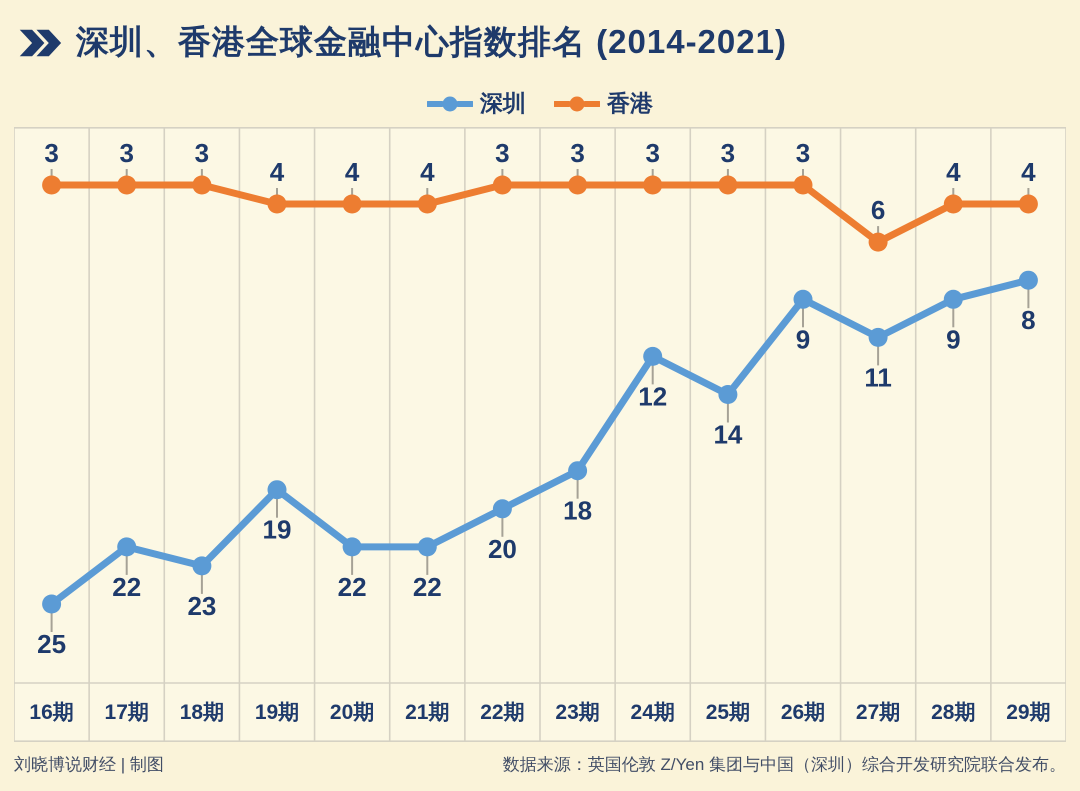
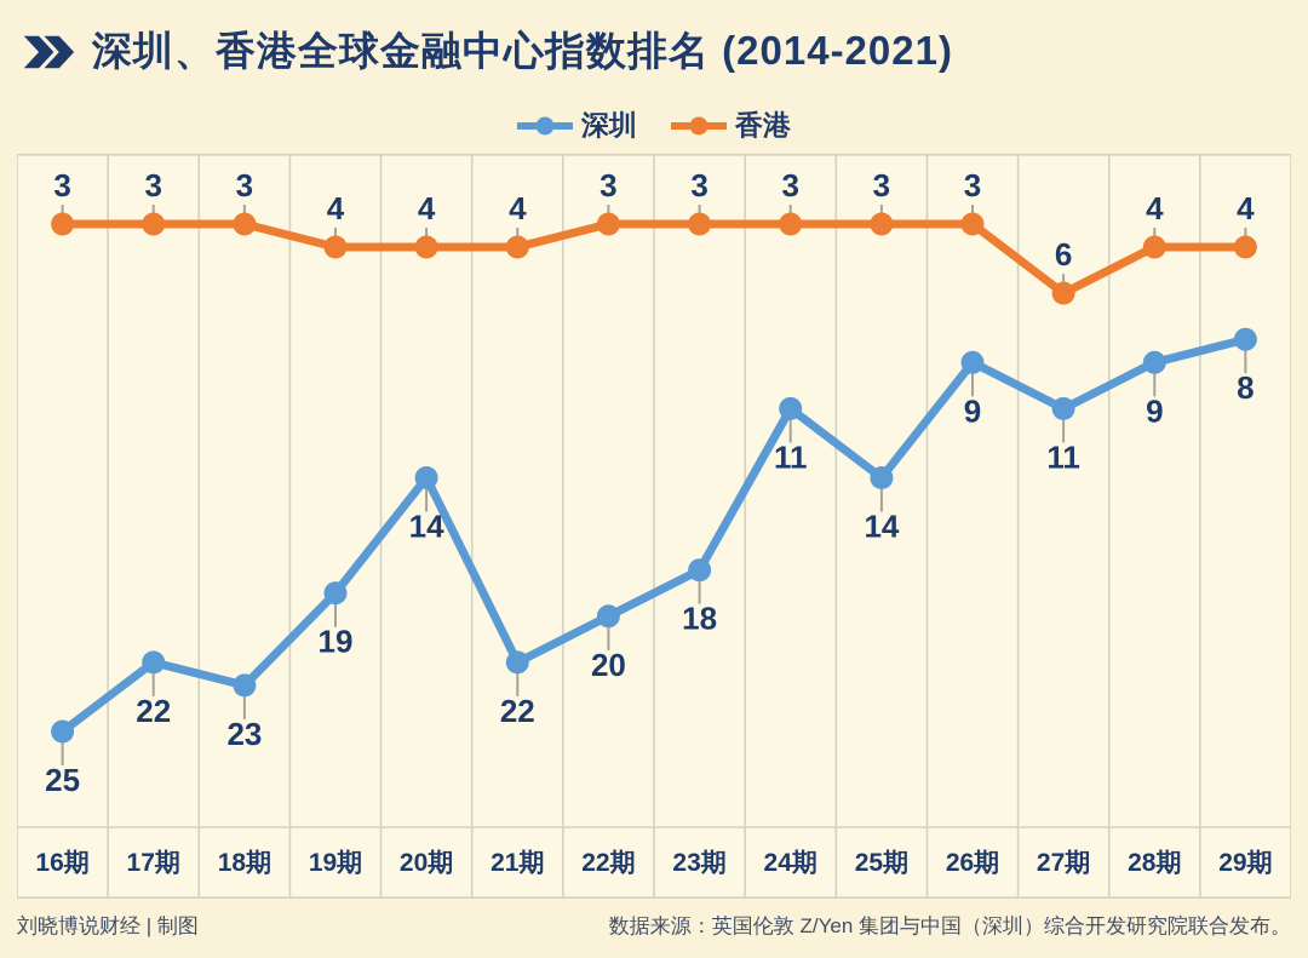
深圳/20期: 22 -> 14
深圳/24期: 12 -> 11
